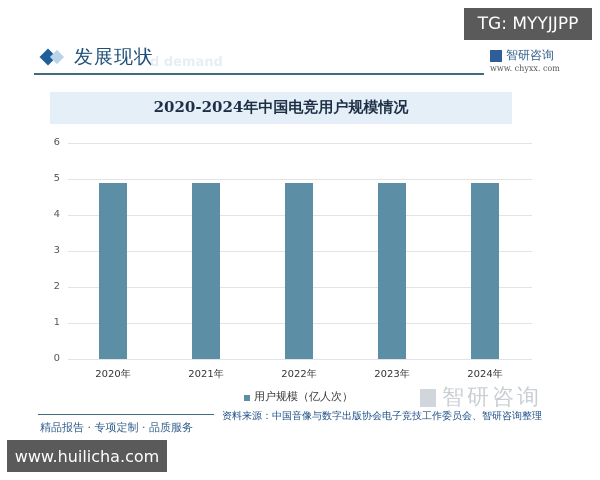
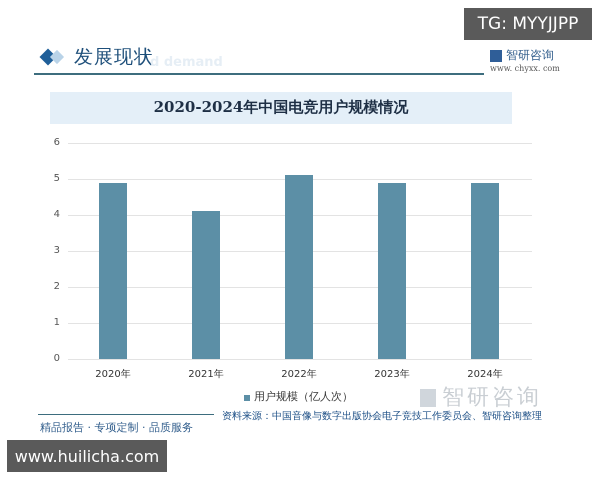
2021年: 4.9 -> 4.1
2022年: 4.9 -> 5.1
